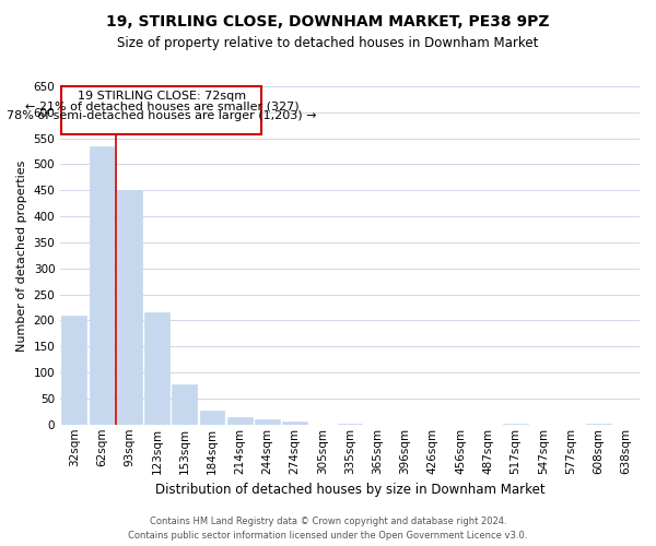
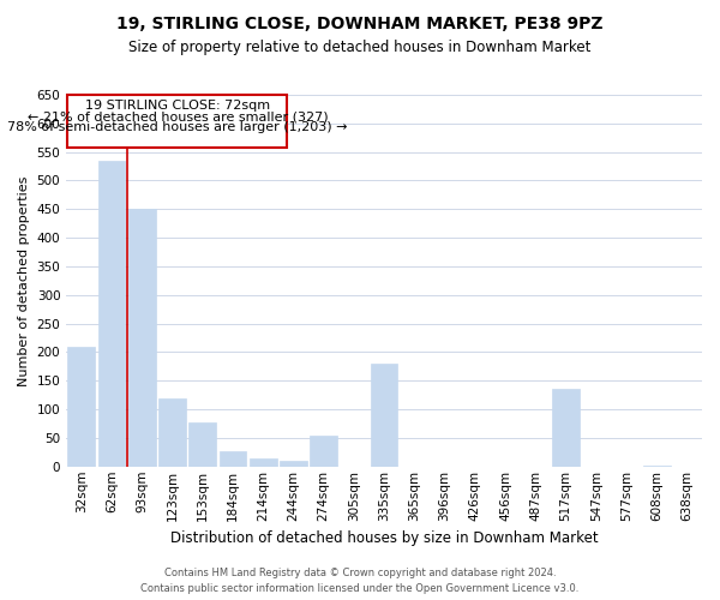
123sqm: 215 -> 120
274sqm: 6 -> 55
335sqm: 2 -> 180
517sqm: 1 -> 135
